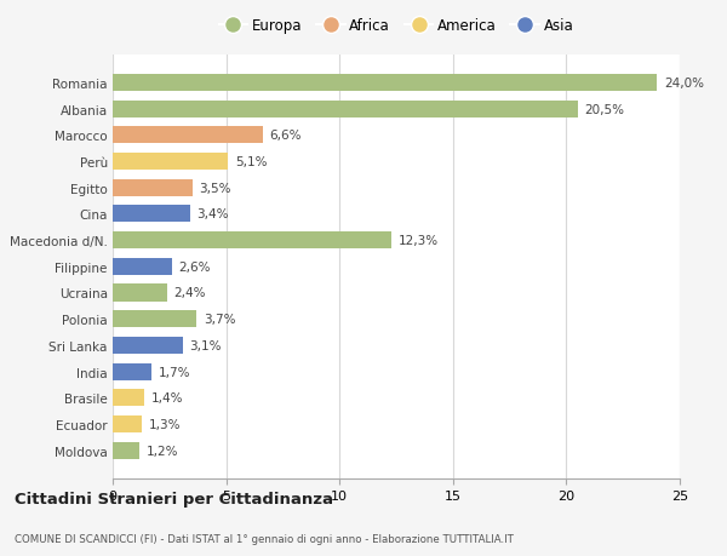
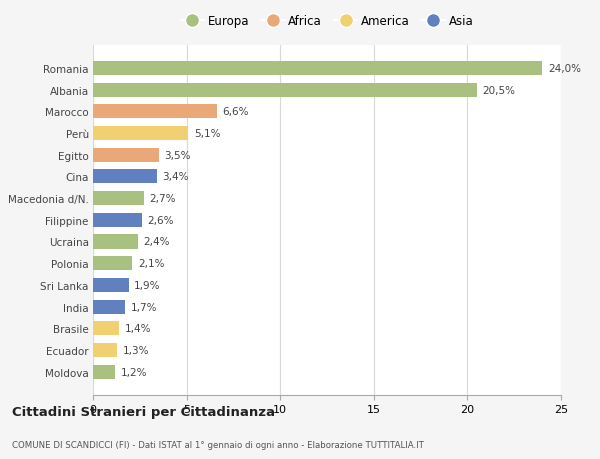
Macedonia d/N.: 12,3% -> 2,7%
Polonia: 3,7% -> 2,1%
Sri Lanka: 3,1% -> 1,9%
